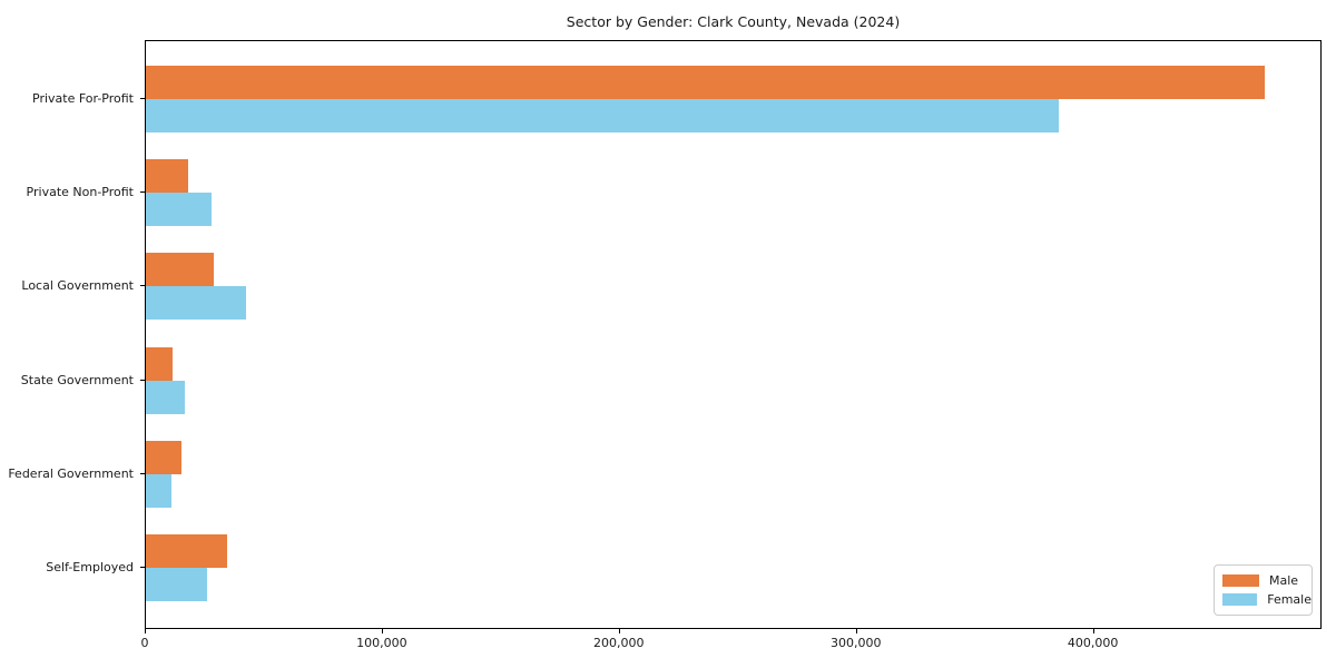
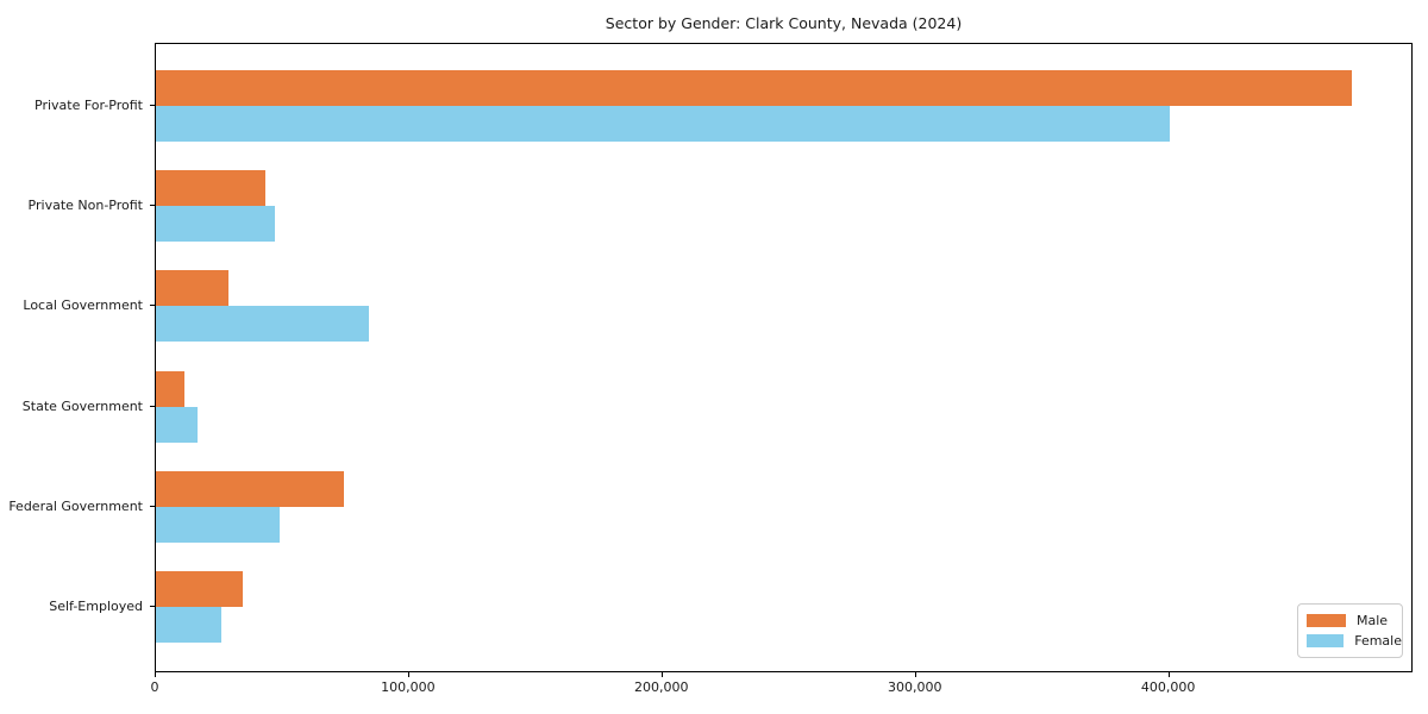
Female/Private For-Profit: 385000 -> 400000
Male/Private Non-Profit: 18000 -> 43000
Female/Private Non-Profit: 28000 -> 47000
Female/Local Government: 42000 -> 84000
Male/Federal Government: 15000 -> 74000
Female/Federal Government: 11000 -> 49000
